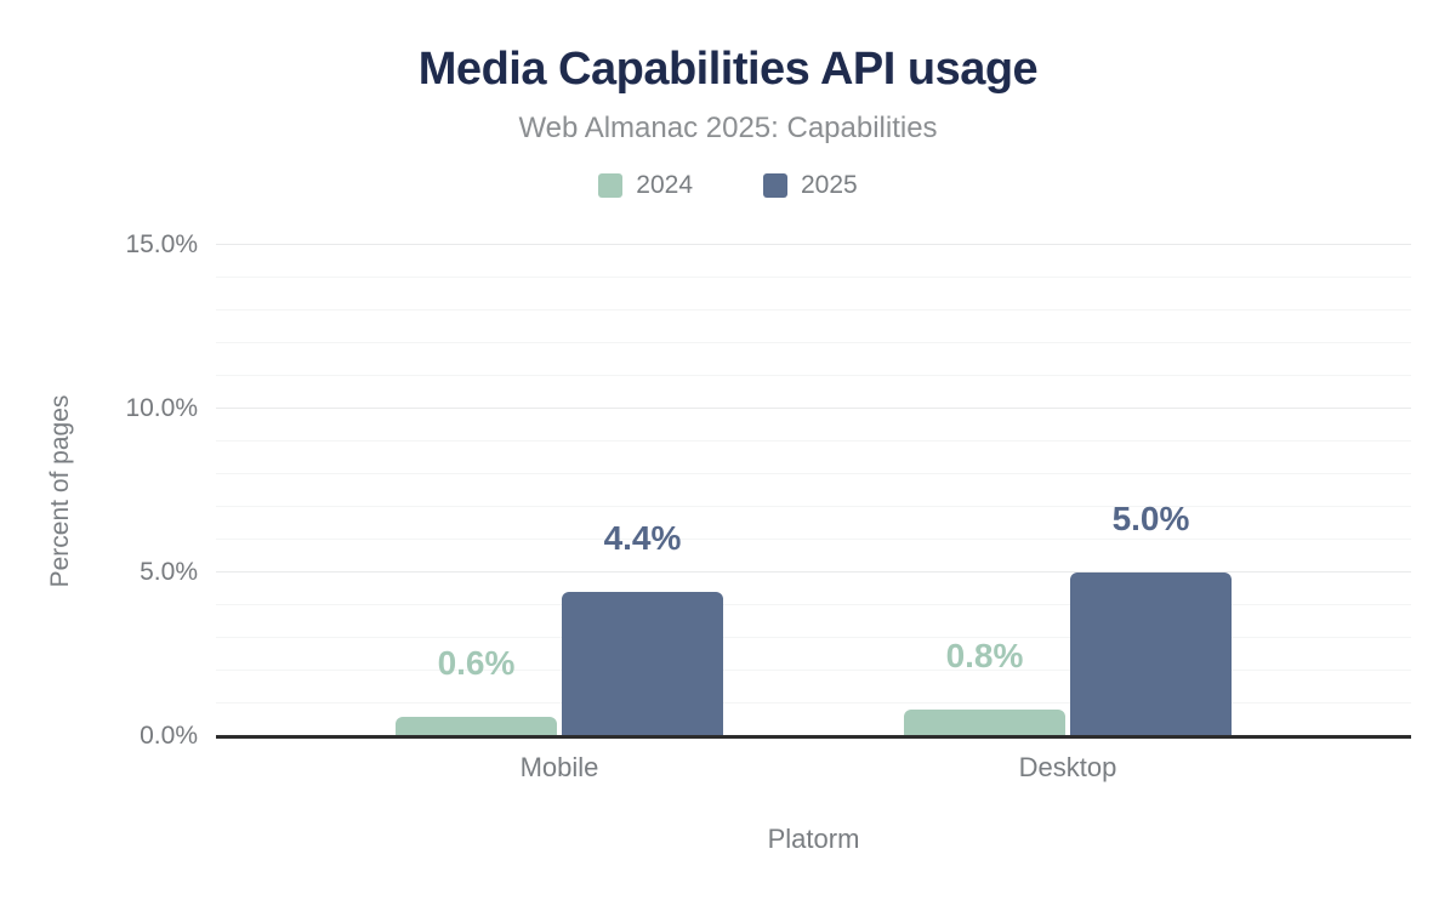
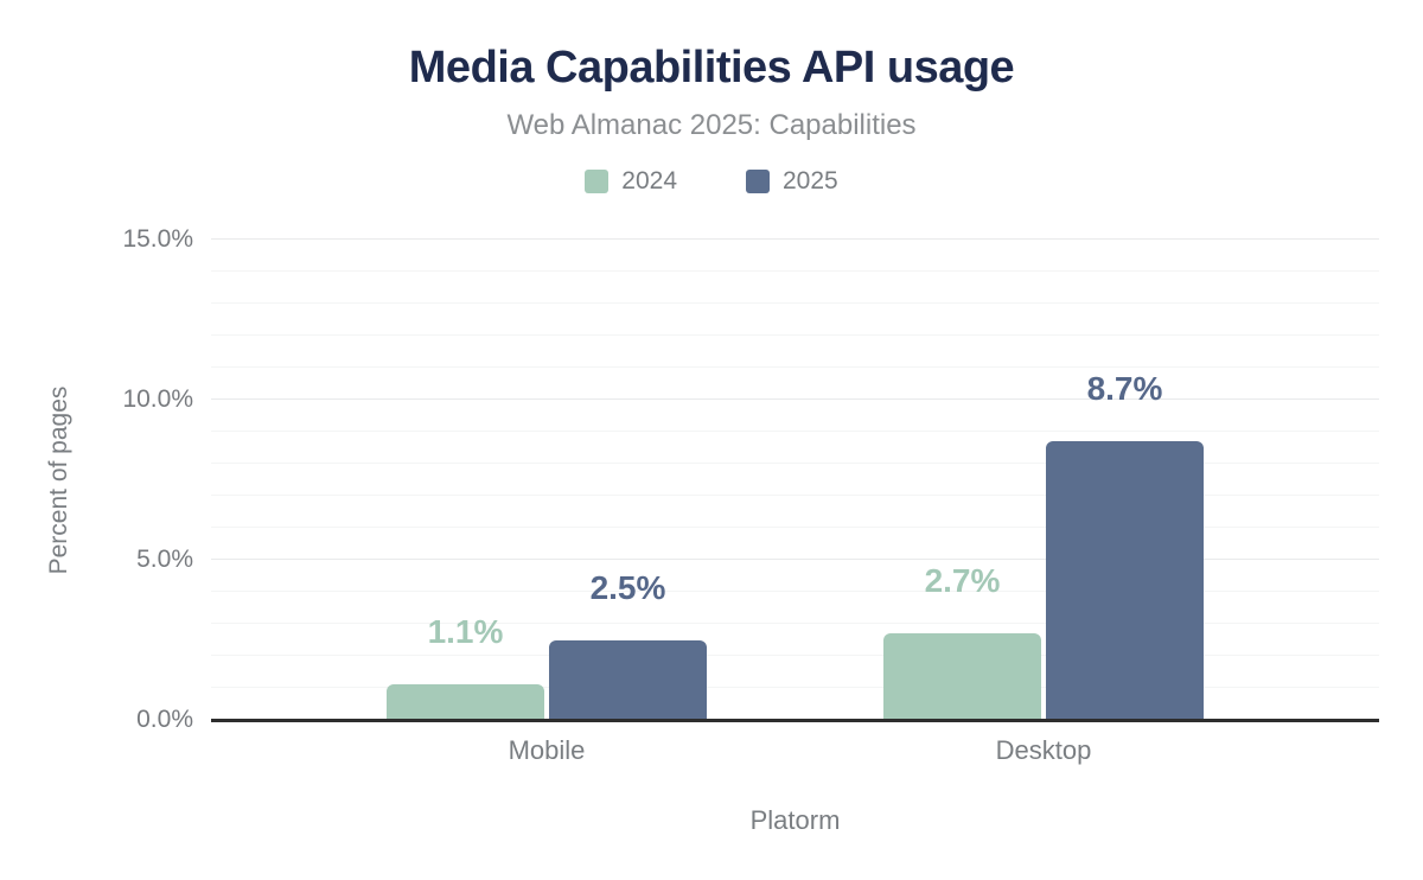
2024/Mobile: 0.6% -> 1.1%
2025/Mobile: 4.4% -> 2.5%
2024/Desktop: 0.8% -> 2.7%
2025/Desktop: 5.0% -> 8.7%
